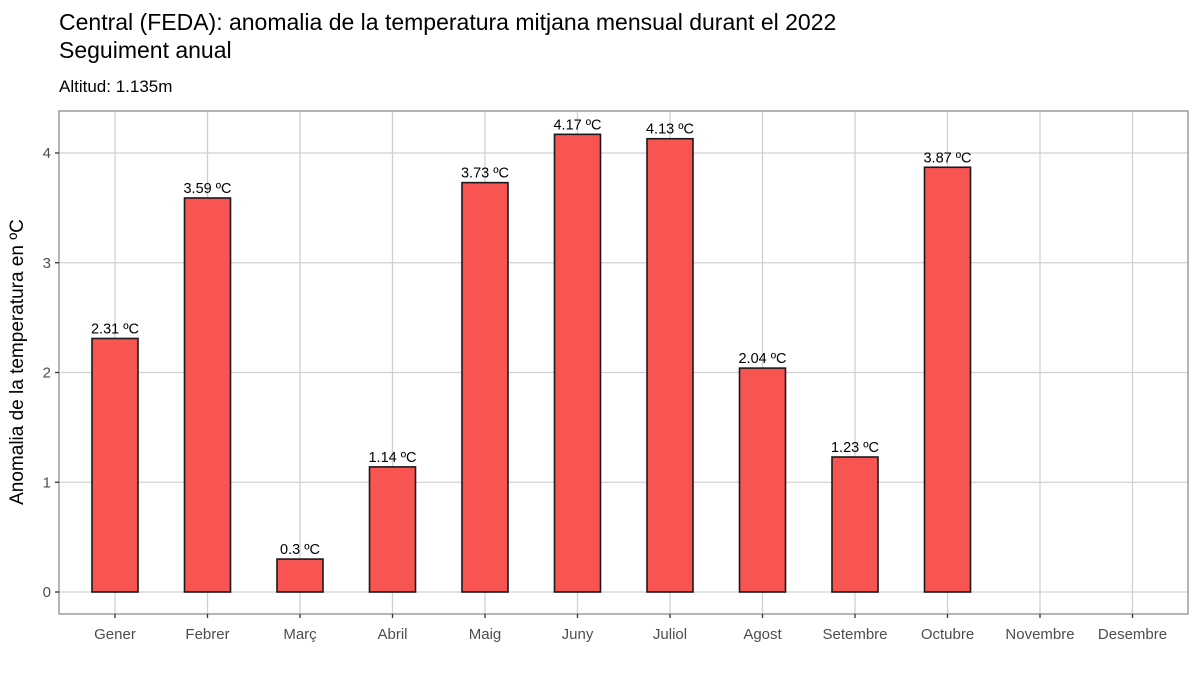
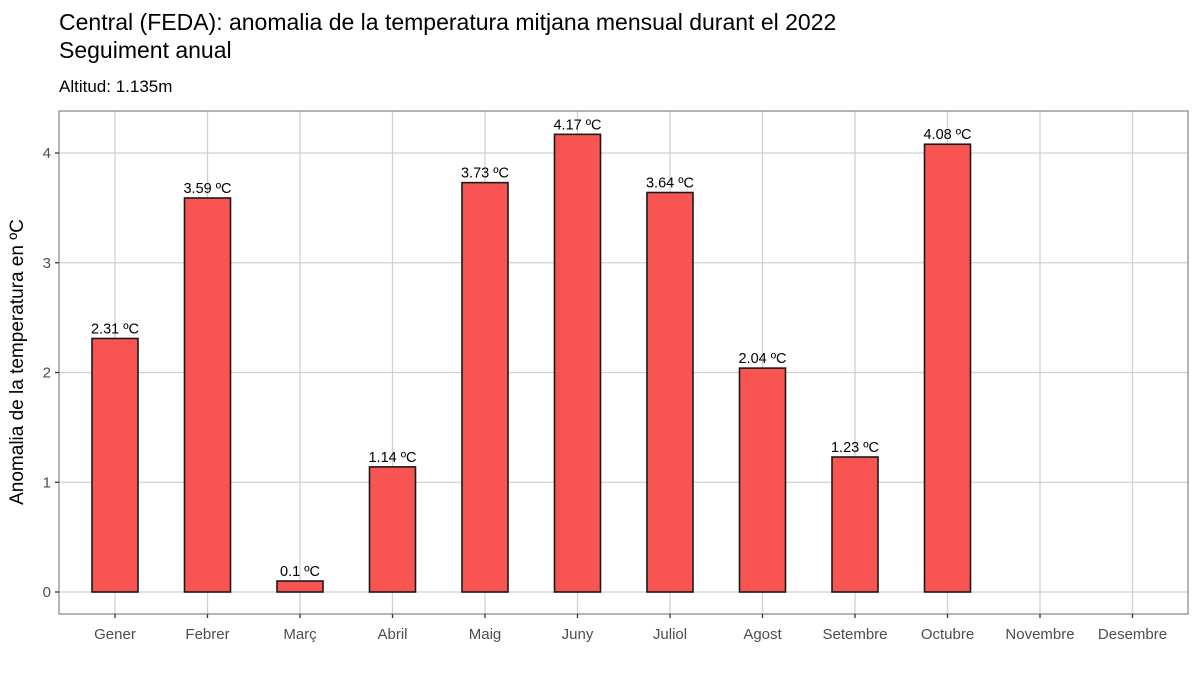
Març: 0.3 -> 0.1
Juliol: 4.13 -> 3.64
Octubre: 3.87 -> 4.08
